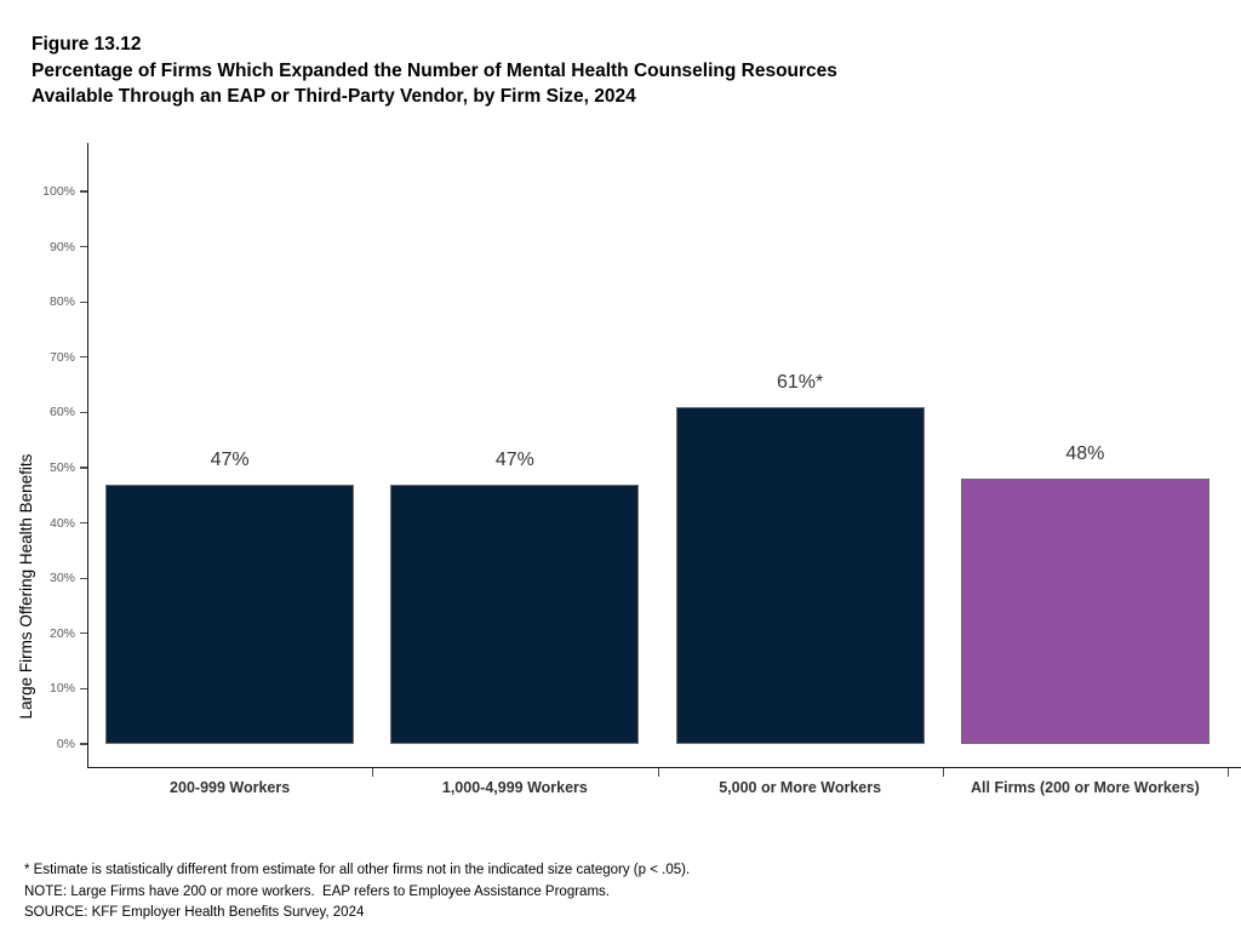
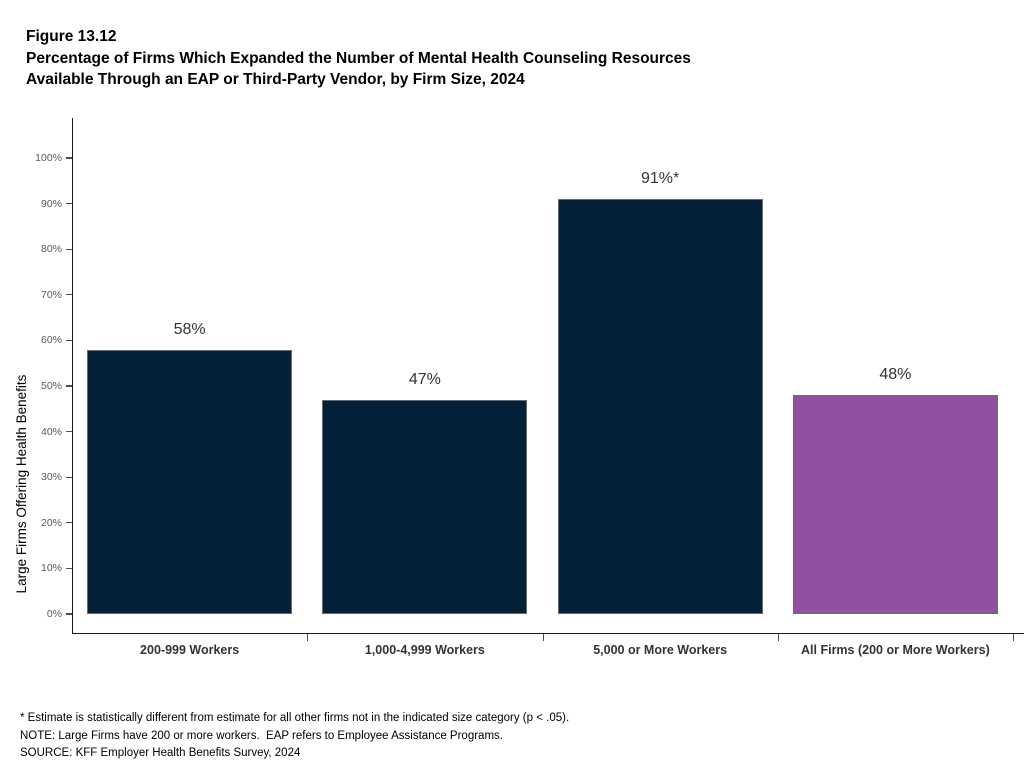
200-999 Workers: 47% -> 58%
5,000 or More Workers: 61 -> 91
